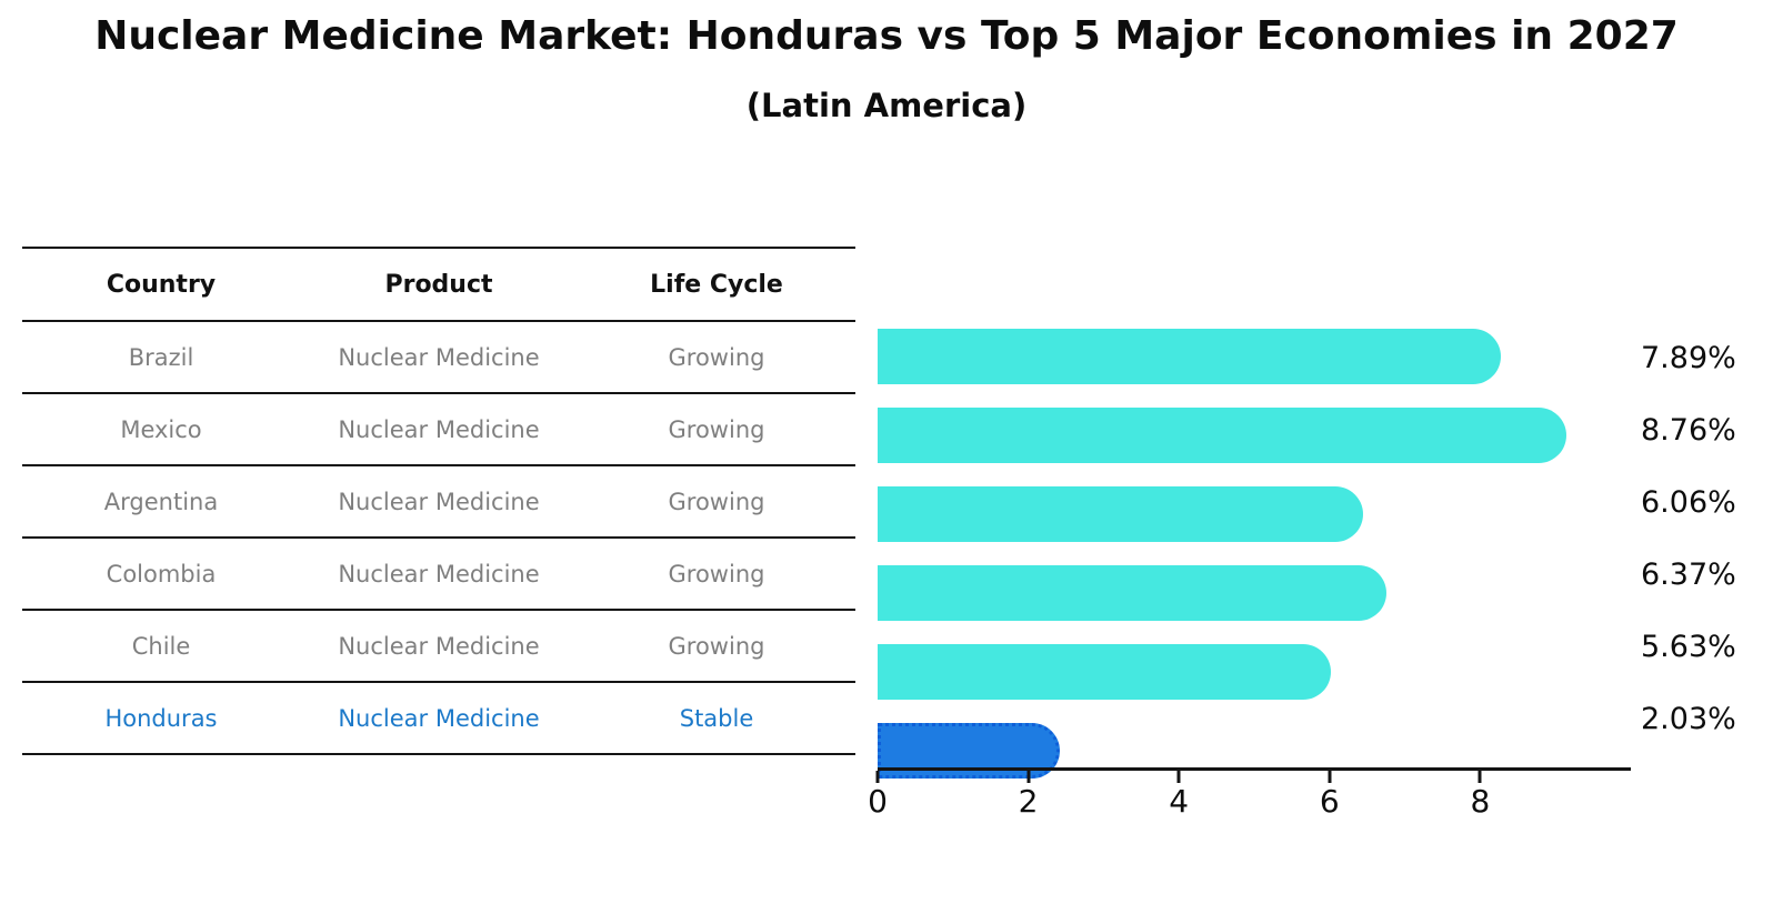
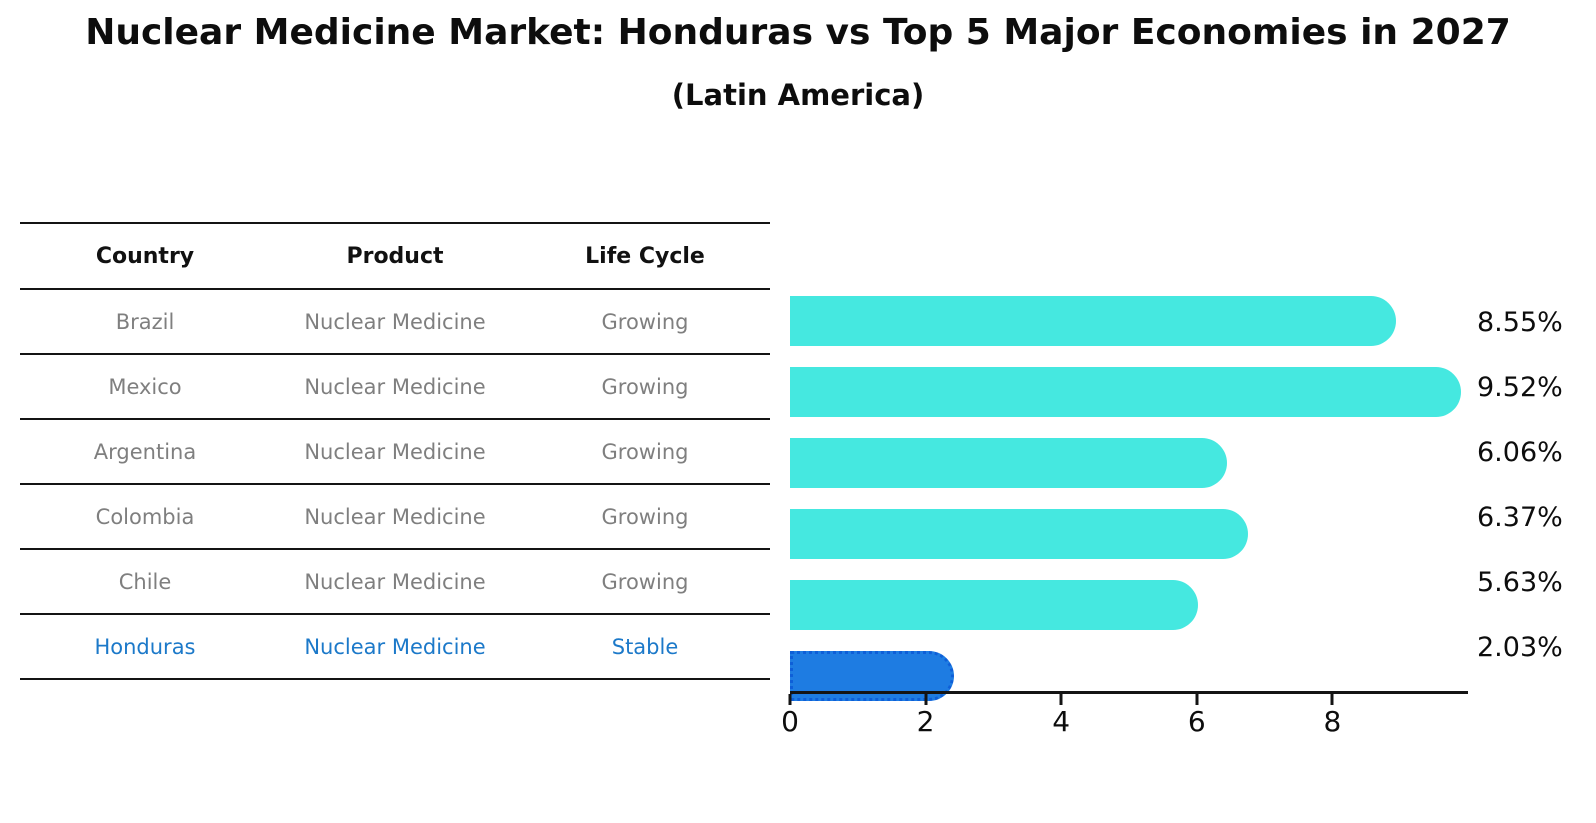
Brazil: 7.89% -> 8.55%
Mexico: 8.76% -> 9.52%
